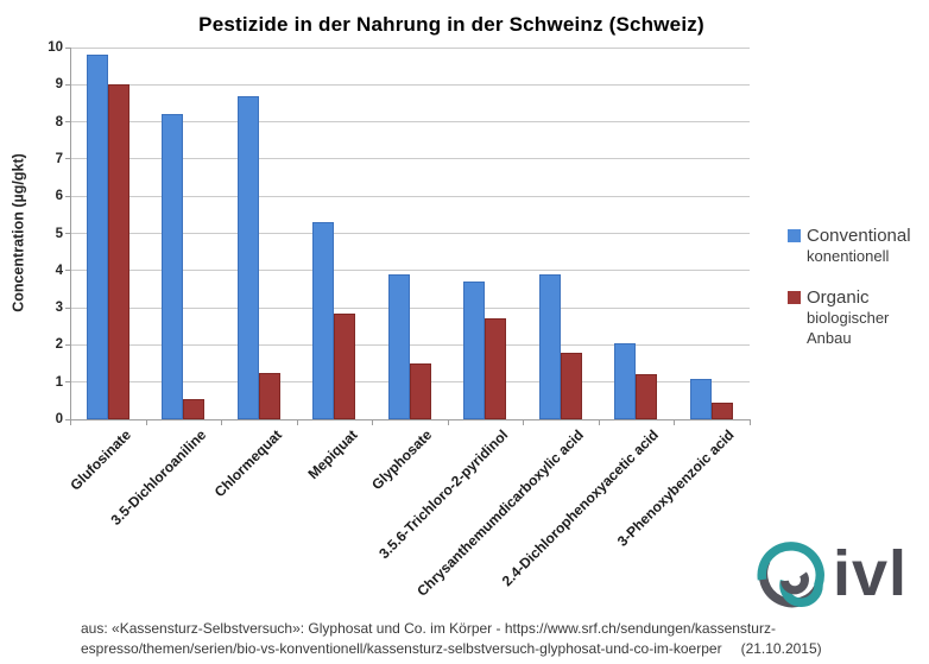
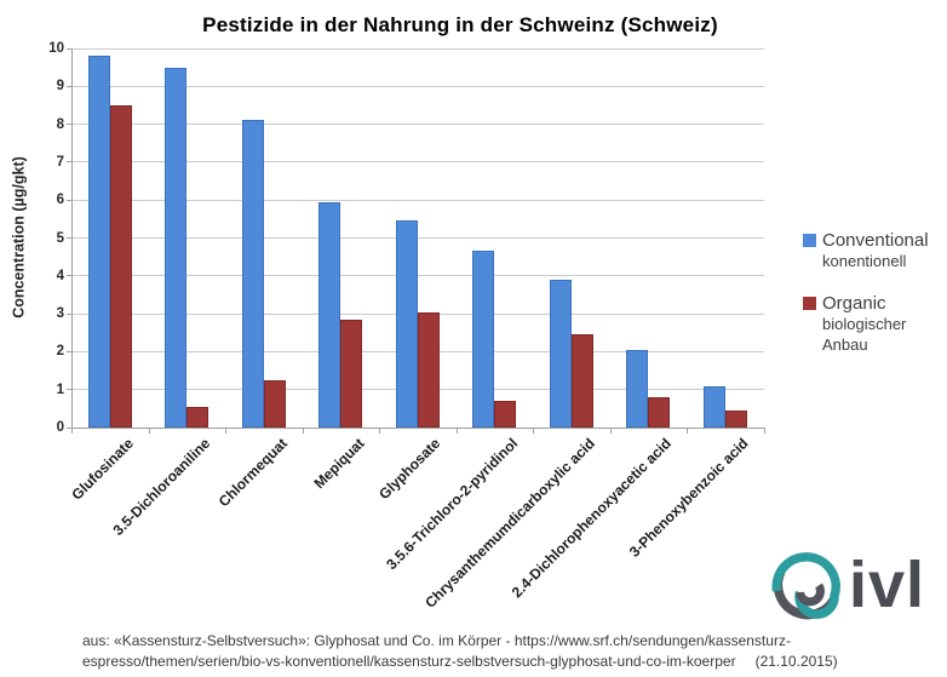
Organic/Glufosinate: 9.0 -> 8.5
Conventional/3.5-Dichloroaniline: 8.2 -> 9.5
Conventional/Chlormequat: 8.7 -> 8.1
Conventional/Mepiquat: 5.3 -> 6.0
Conventional/Glyphosate: 3.9 -> 5.5
Organic/Glyphosate: 1.5 -> 3.0
Conventional/3.5.6-Trichloro-2-pyridinol: 3.7 -> 4.7
Organic/3.5.6-Trichloro-2-pyridinol: 2.7 -> 0.7
Organic/Chrysanthemumdicarboxylic acid: 1.8 -> 2.5
Organic/2.4-Dichlorophenoxyacetic acid: 1.2 -> 0.8
